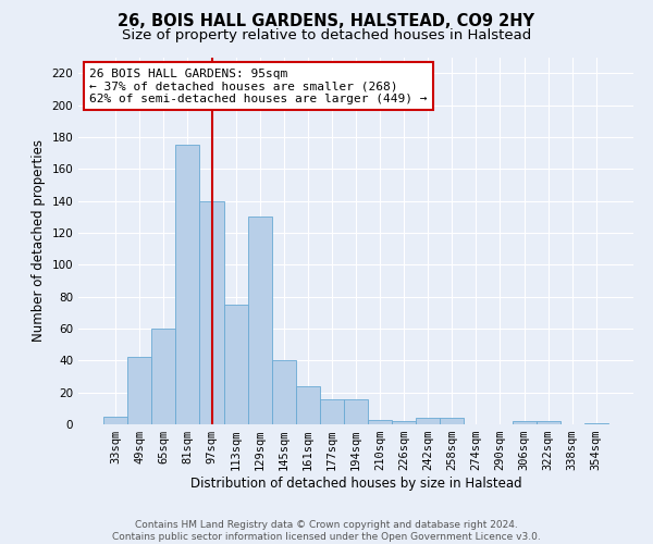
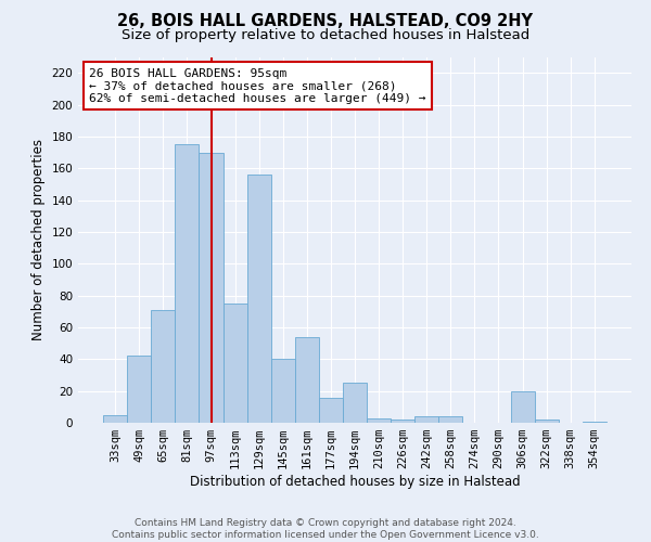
65sqm: 60 -> 71
97sqm: 140 -> 170
129sqm: 130 -> 156
161sqm: 24 -> 54
194sqm: 16 -> 25
306sqm: 2 -> 20
